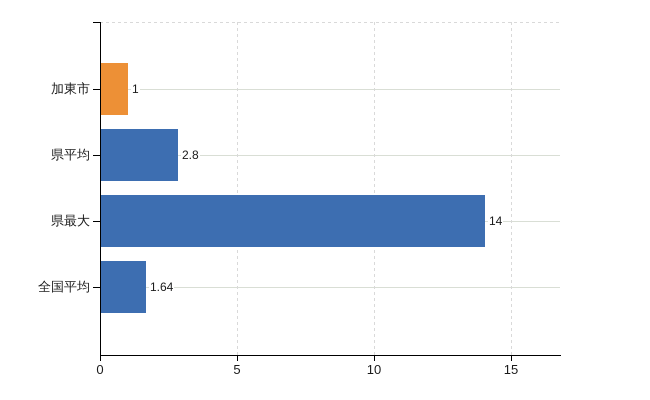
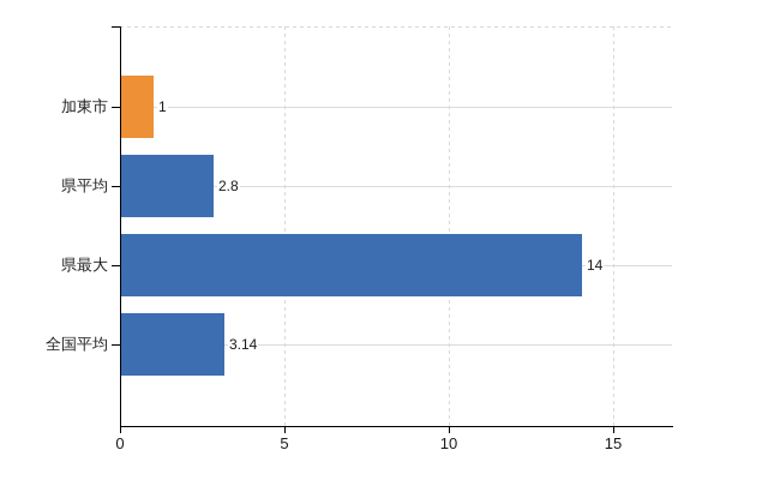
全国平均: 1.64 -> 3.14
